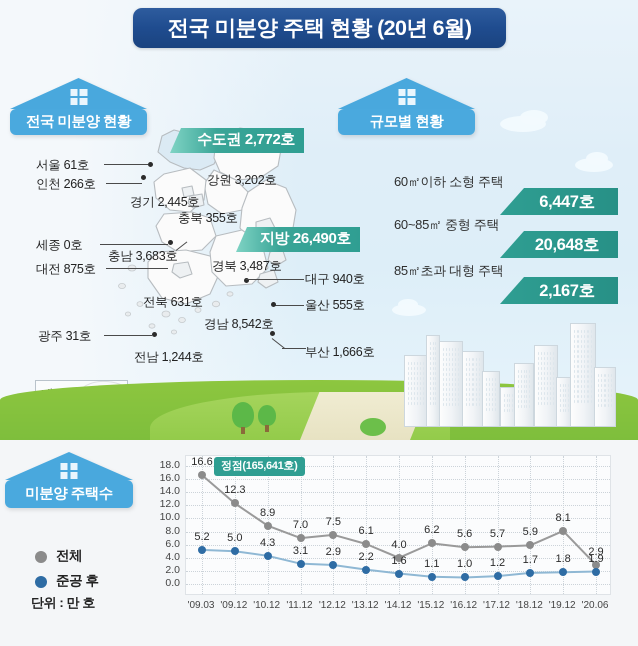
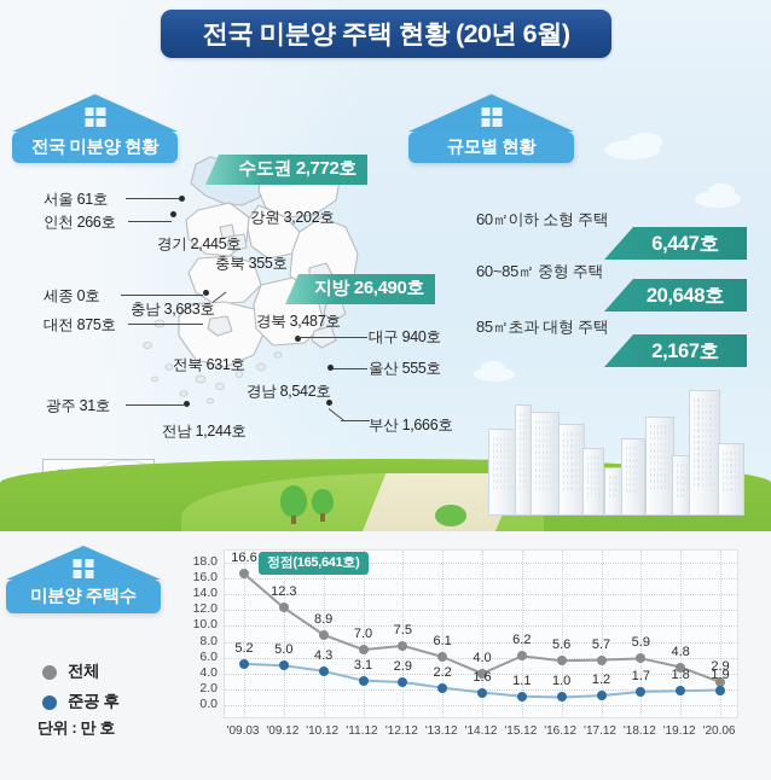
전체/'19.12: 8.1 -> 4.8
